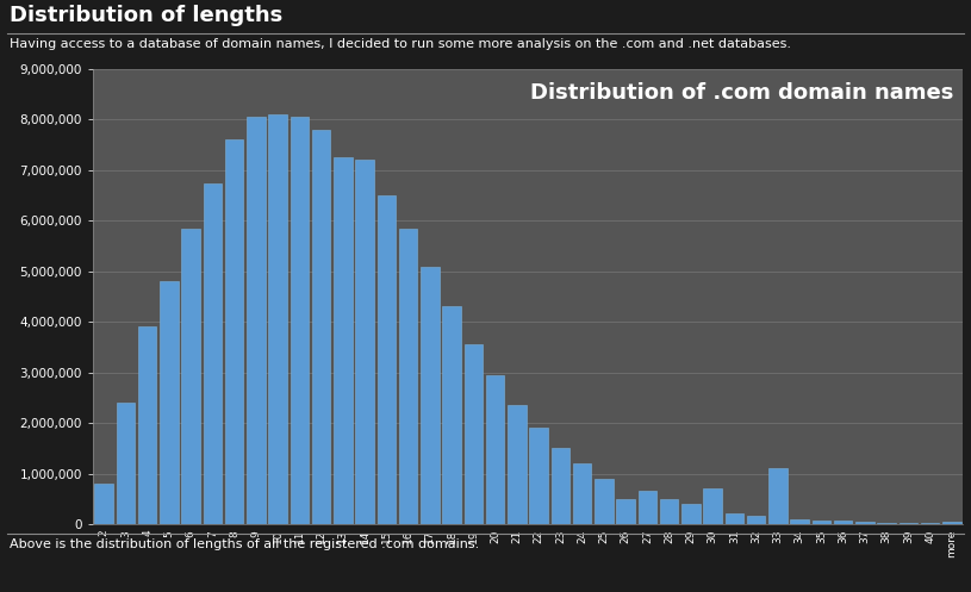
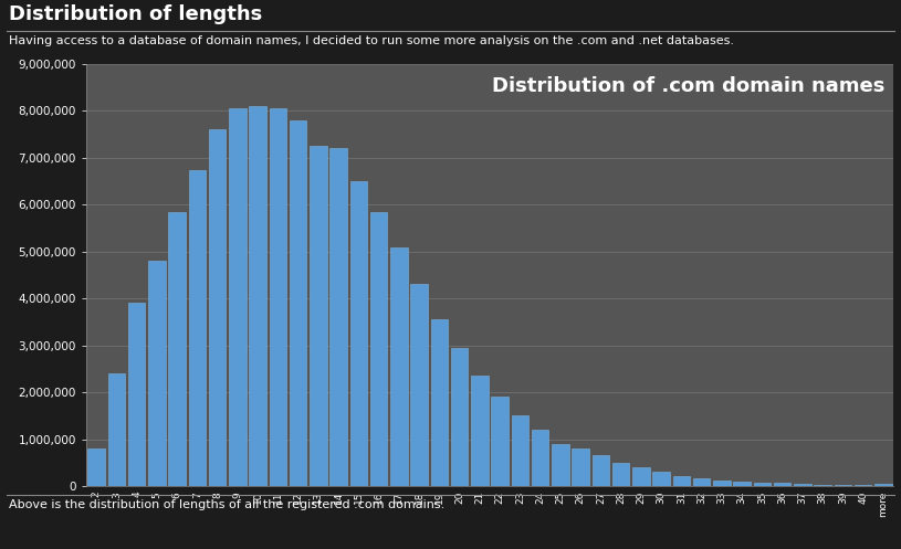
26: 500,000 -> 800,000
30: 700,000 -> 300,000
33: 1,100,000 -> 120,000
